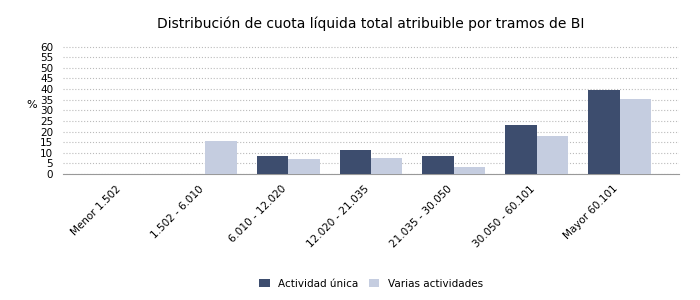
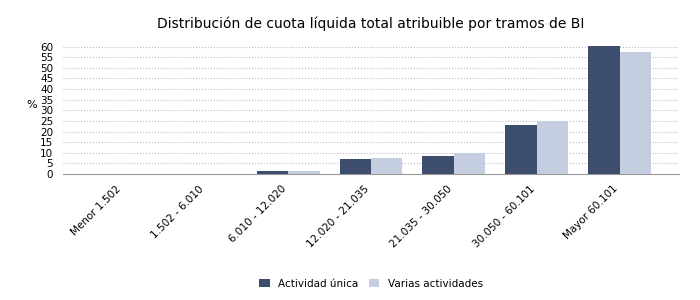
Varias actividades/1.502 - 6.010: 15.5 -> 0.1
Actividad única/6.010 - 12.020: 8.5 -> 1.2
Varias actividades/6.010 - 12.020: 7.0 -> 1.3
Actividad única/12.020 - 21.035: 11.5 -> 7.2
Varias actividades/21.035 - 30.050: 3.5 -> 9.8
Varias actividades/30.050 - 60.101: 18.0 -> 24.8
Actividad única/Mayor 60.101: 39.5 -> 60.5
Varias actividades/Mayor 60.101: 35.5 -> 57.5
